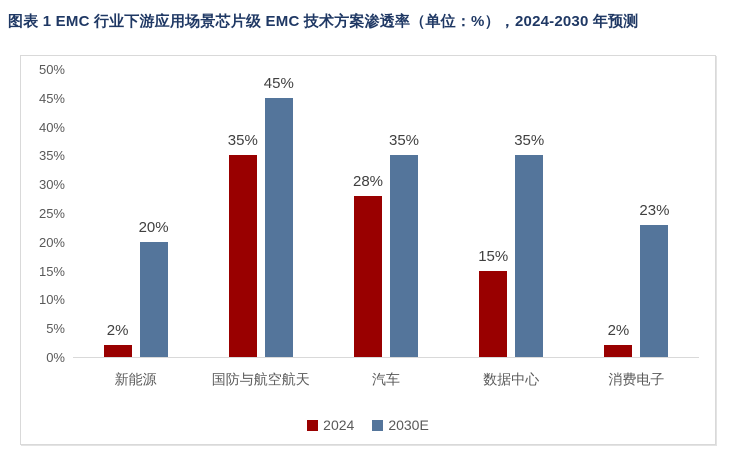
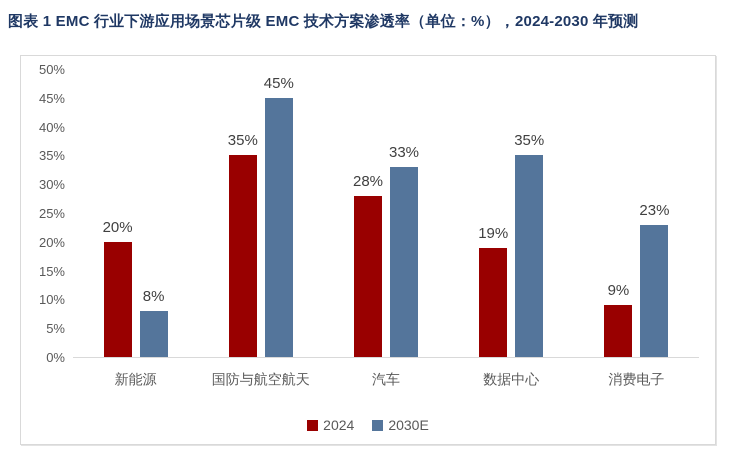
2024/新能源: 2% -> 20%
2030E/新能源: 20% -> 8%
2030E/汽车: 35% -> 33%
2024/数据中心: 15% -> 19%
2024/消费电子: 2% -> 9%
